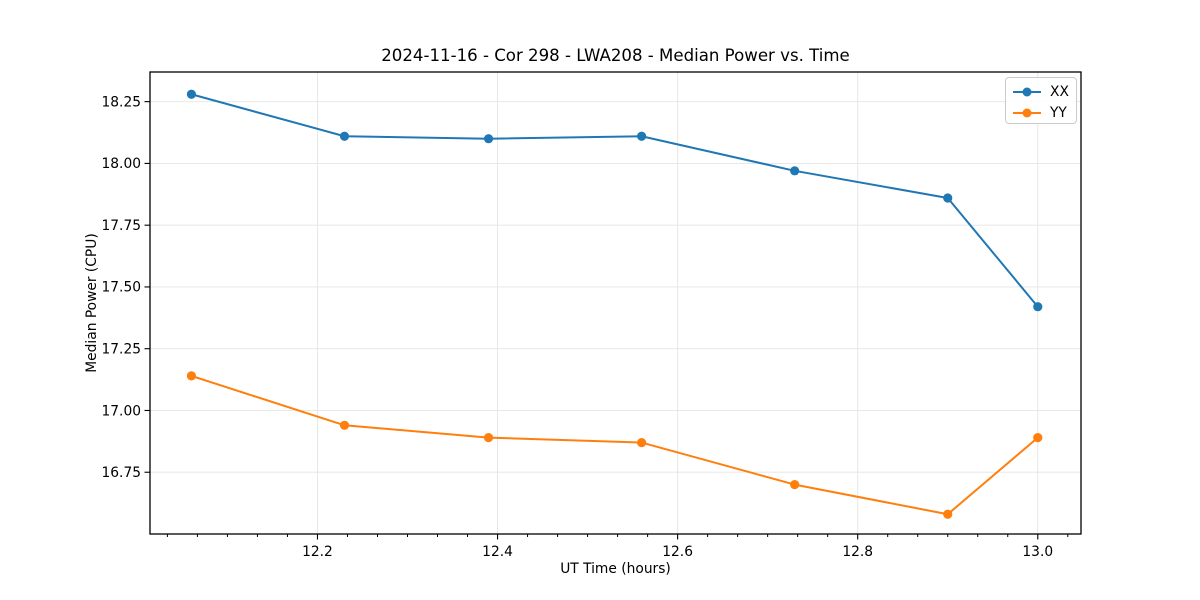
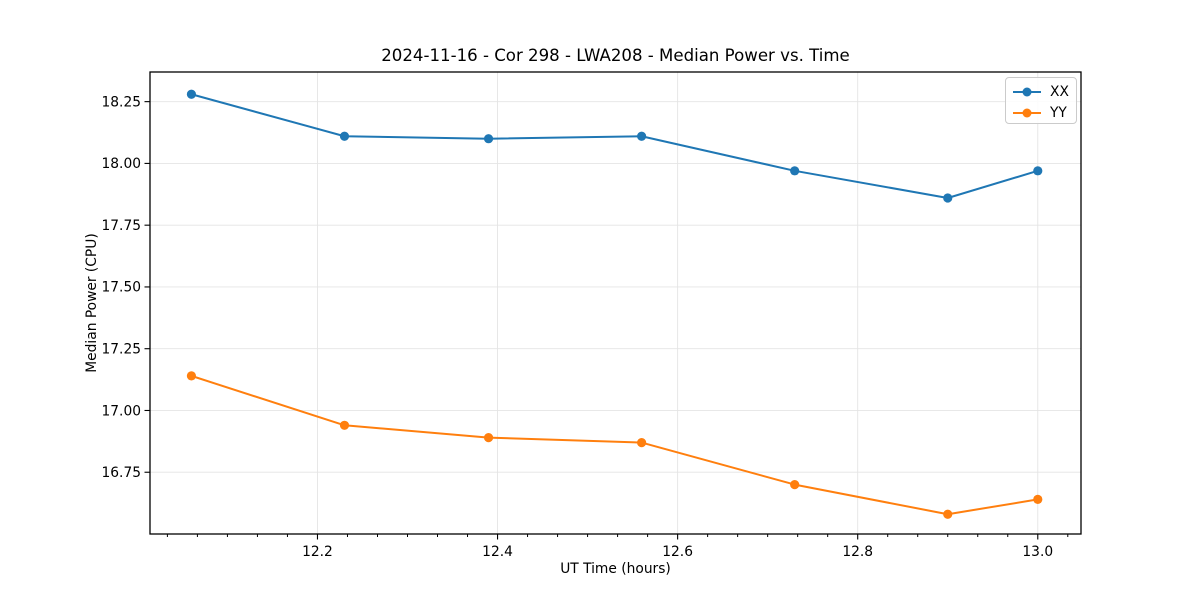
XX/13.0: 17.42 -> 17.97
YY/13.0: 16.89 -> 16.64
